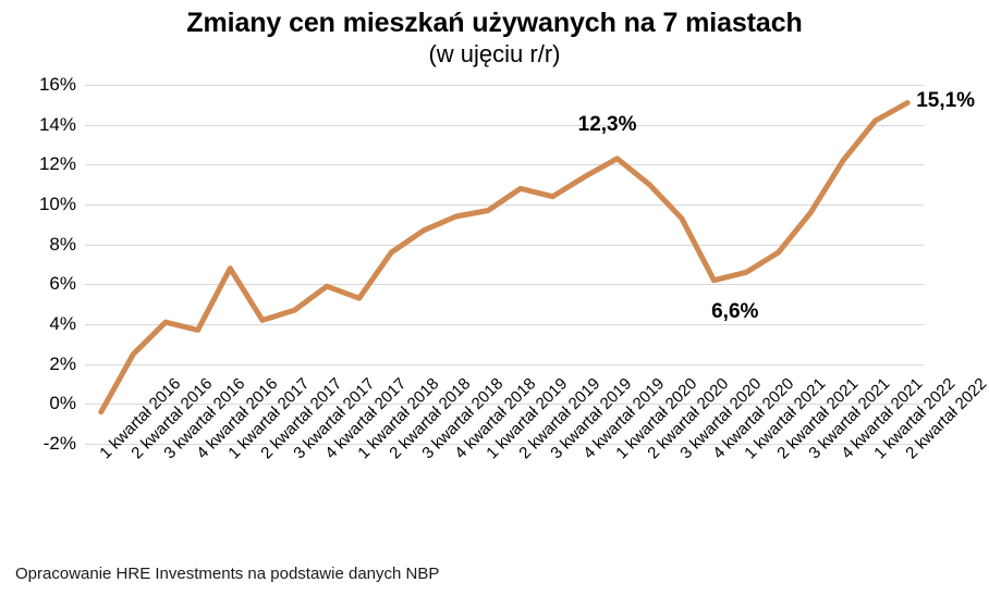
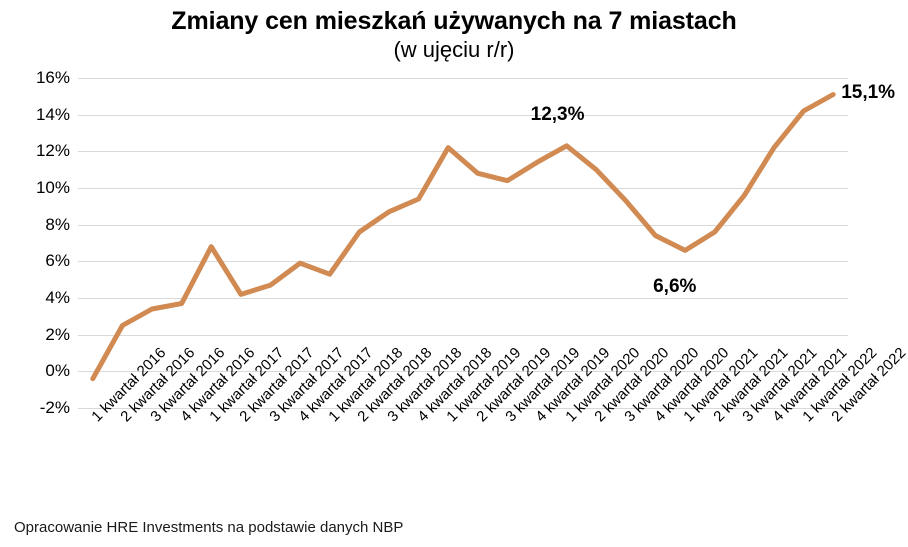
3 kwartał 2016: 4.1% -> 3.4%
1 kwartał 2019: 9.7% -> 12.2%
4 kwartał 2020: 6.2% -> 7.4%
